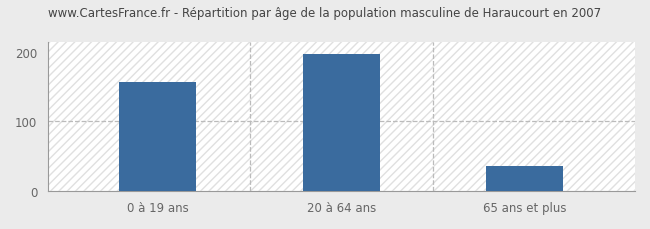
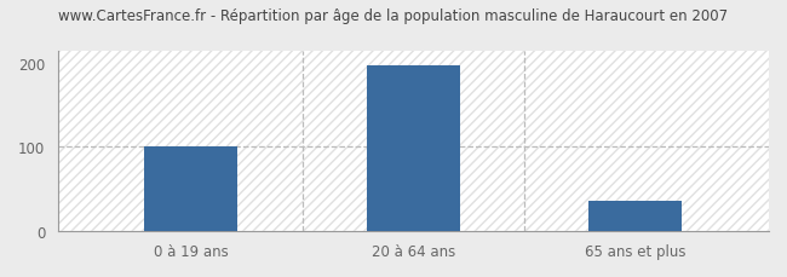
0 à 19 ans: 156 -> 100
